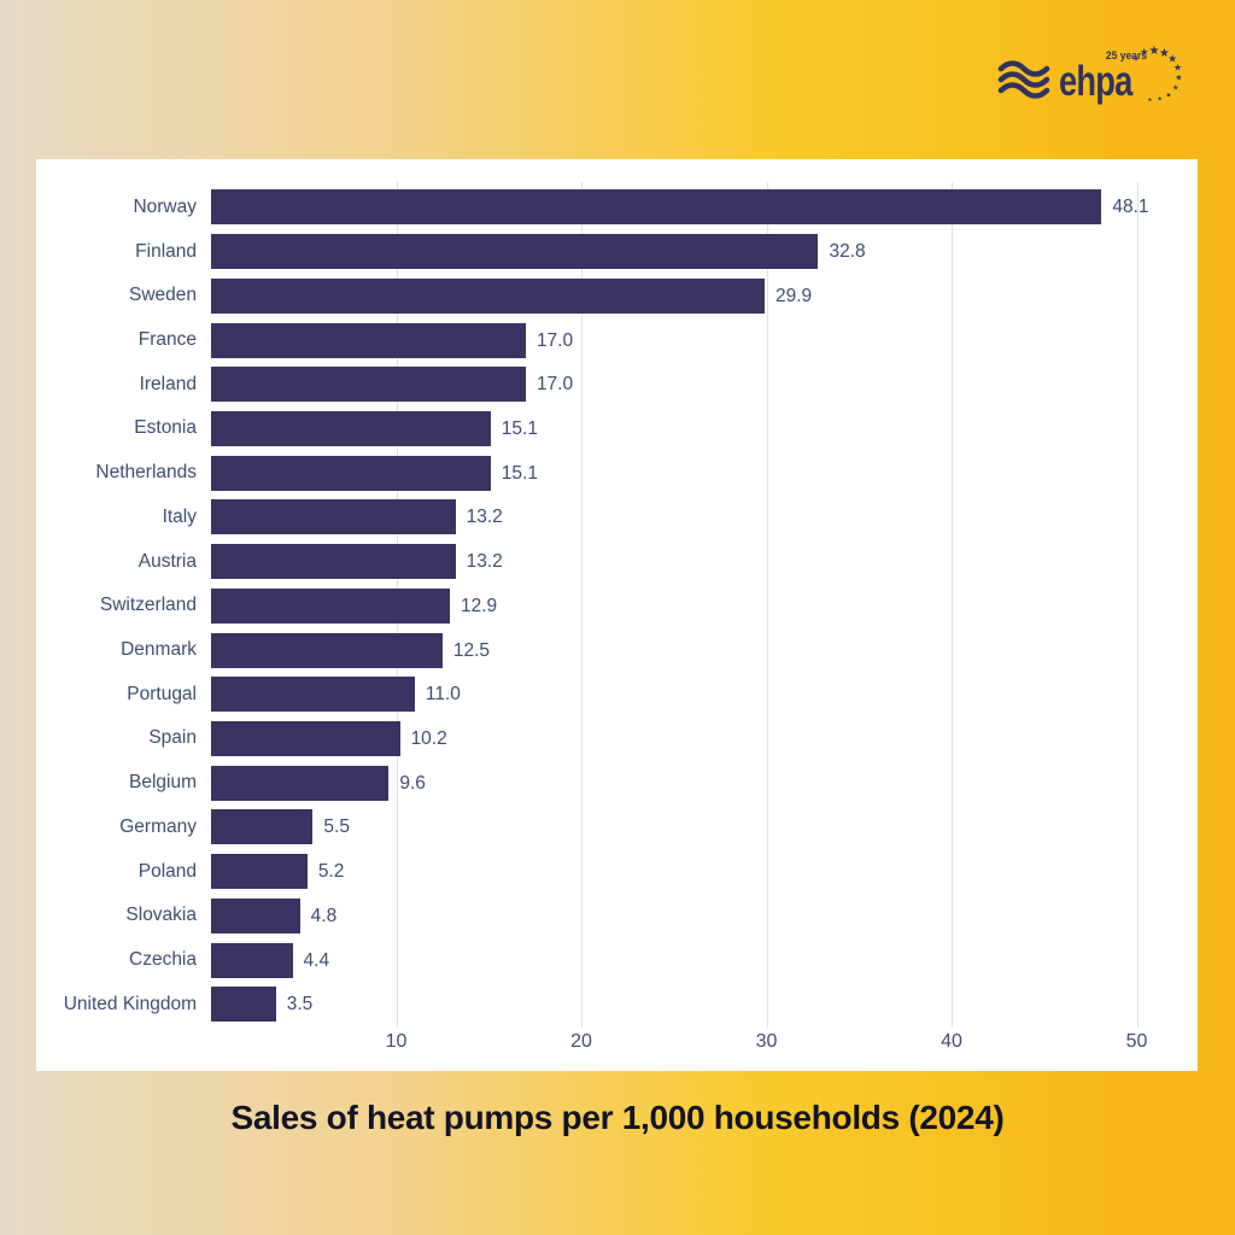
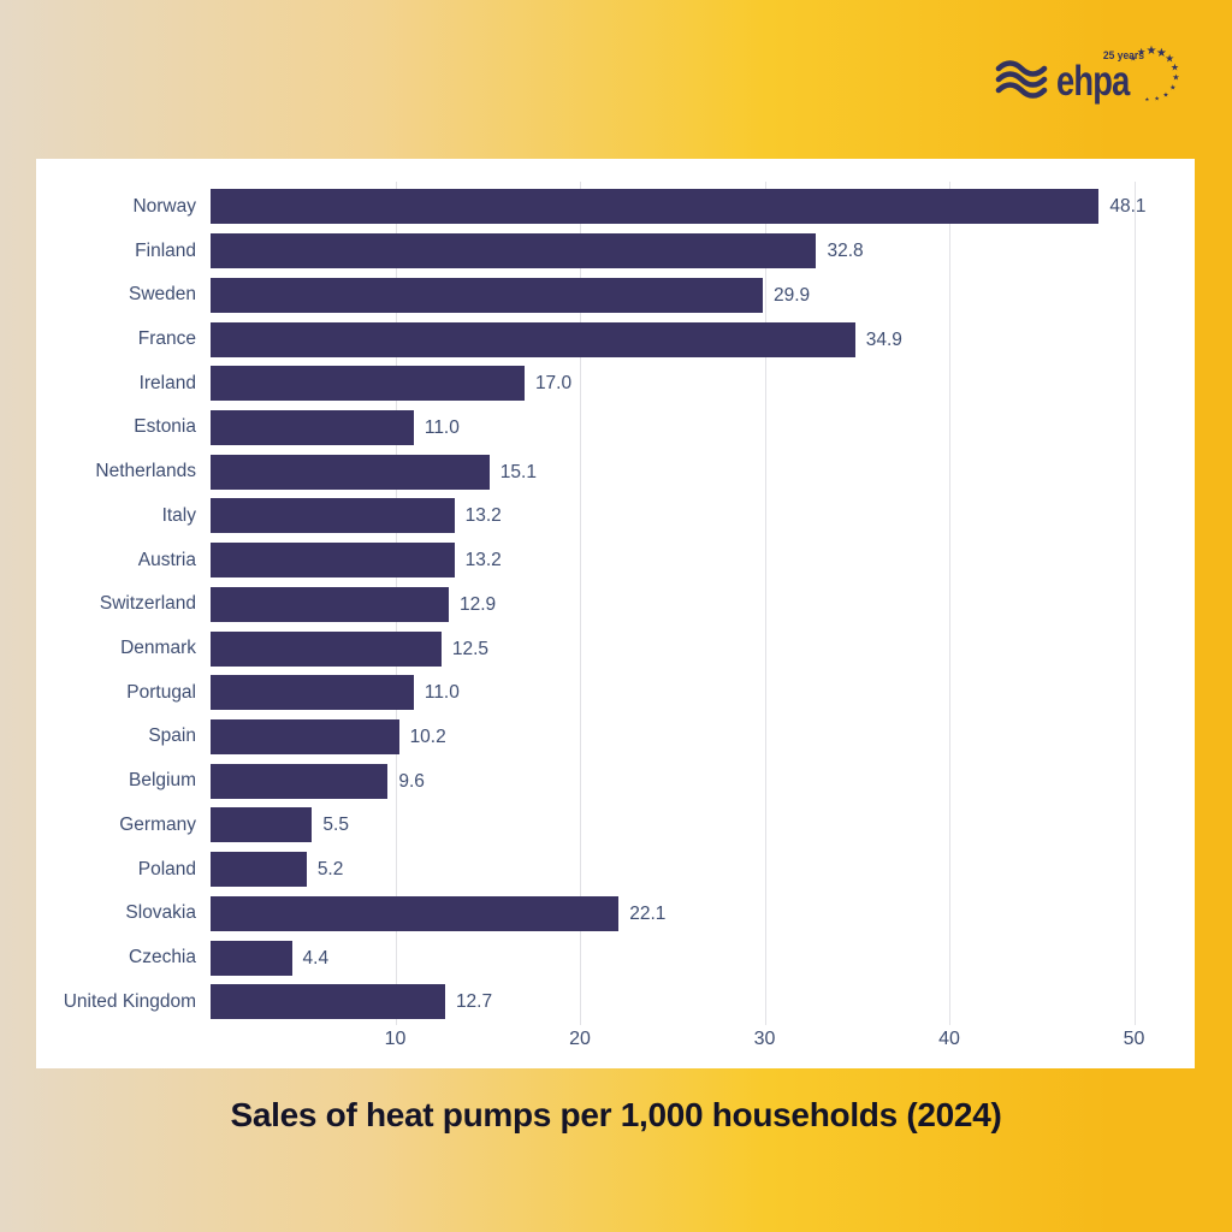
France: 17.0 -> 34.9
Estonia: 15.1 -> 11.0
Slovakia: 4.8 -> 22.1
United Kingdom: 3.5 -> 12.7
